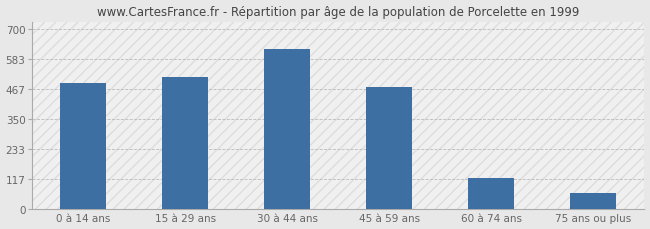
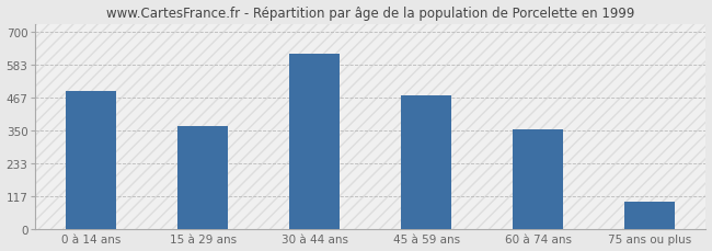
15 à 29 ans: 515 -> 365
60 à 74 ans: 120 -> 355
75 ans ou plus: 65 -> 100
